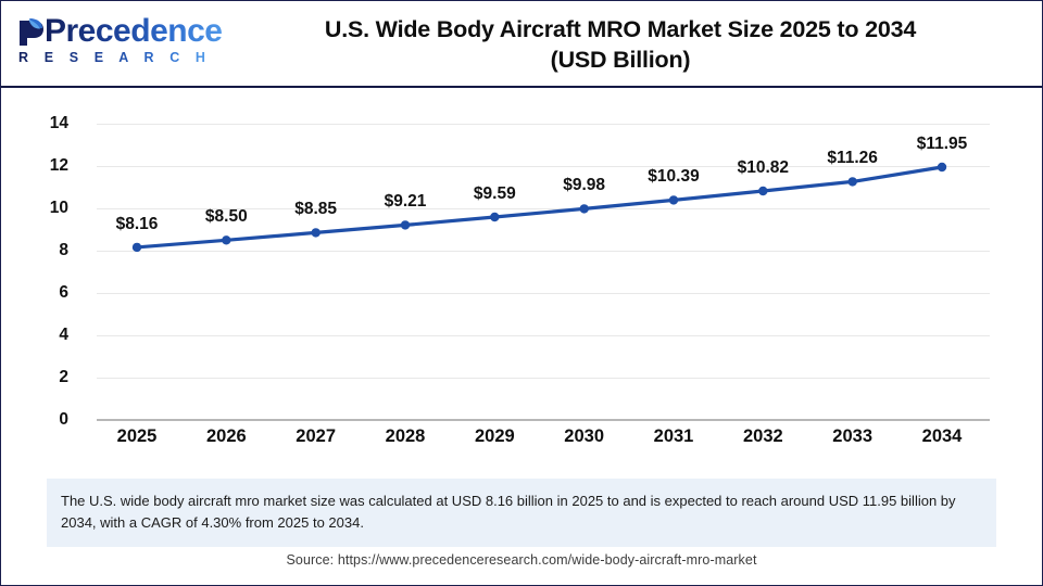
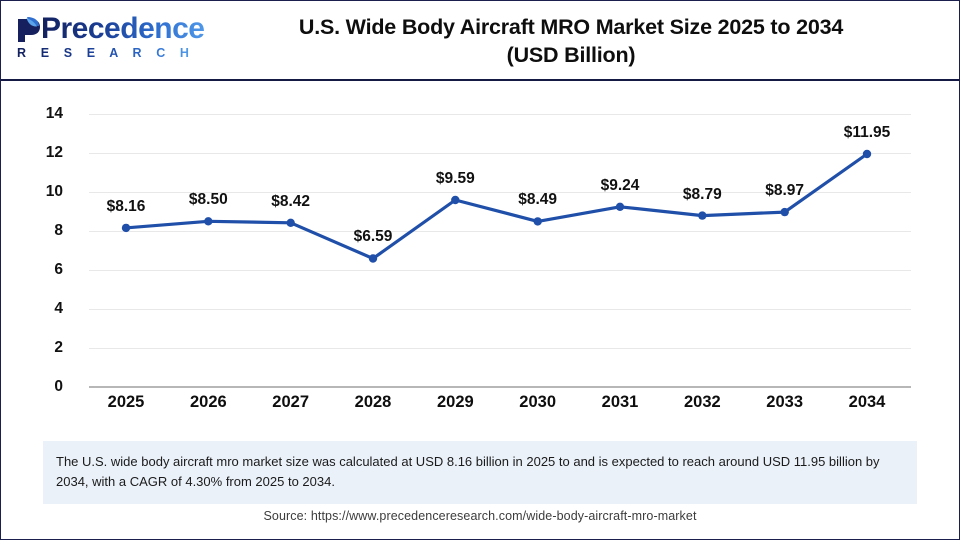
2027: $8.85 -> $8.42
2028: $9.21 -> $6.59
2030: $9.98 -> $8.49
2031: $10.39 -> $9.24
2032: $10.82 -> $8.79
2033: $11.26 -> $8.97
